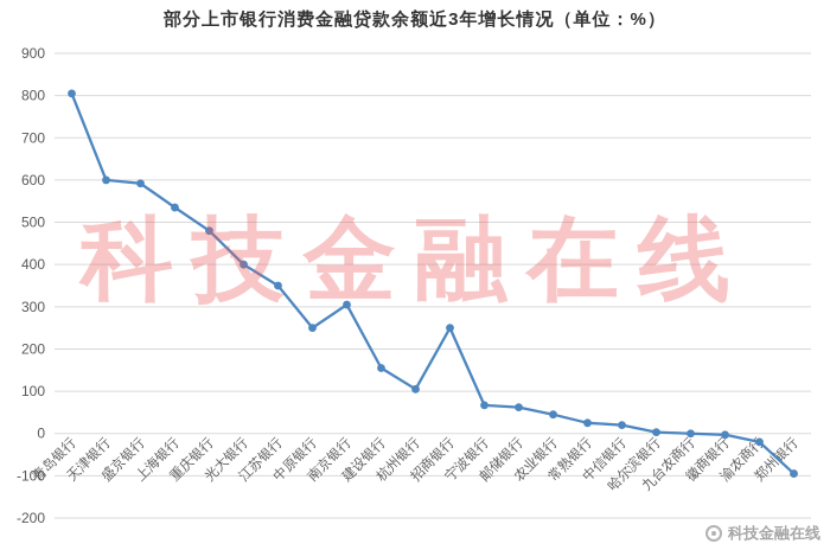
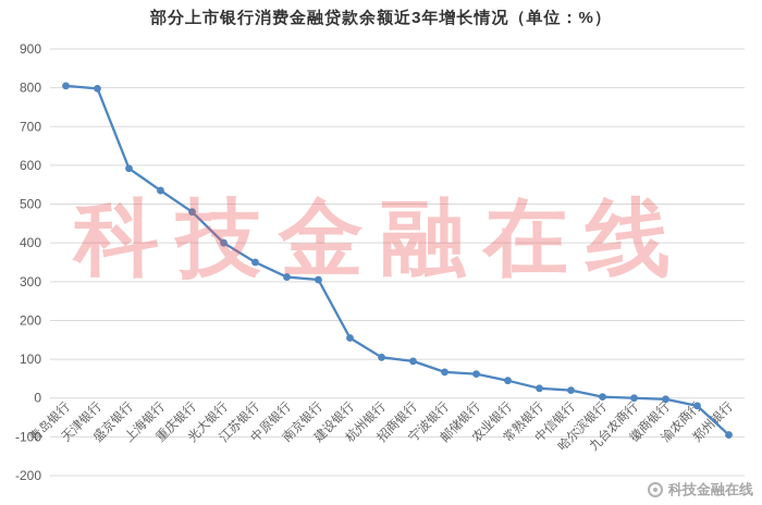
天津银行: 600 -> 800
中原银行: 250 -> 310
招商银行: 250 -> 100
